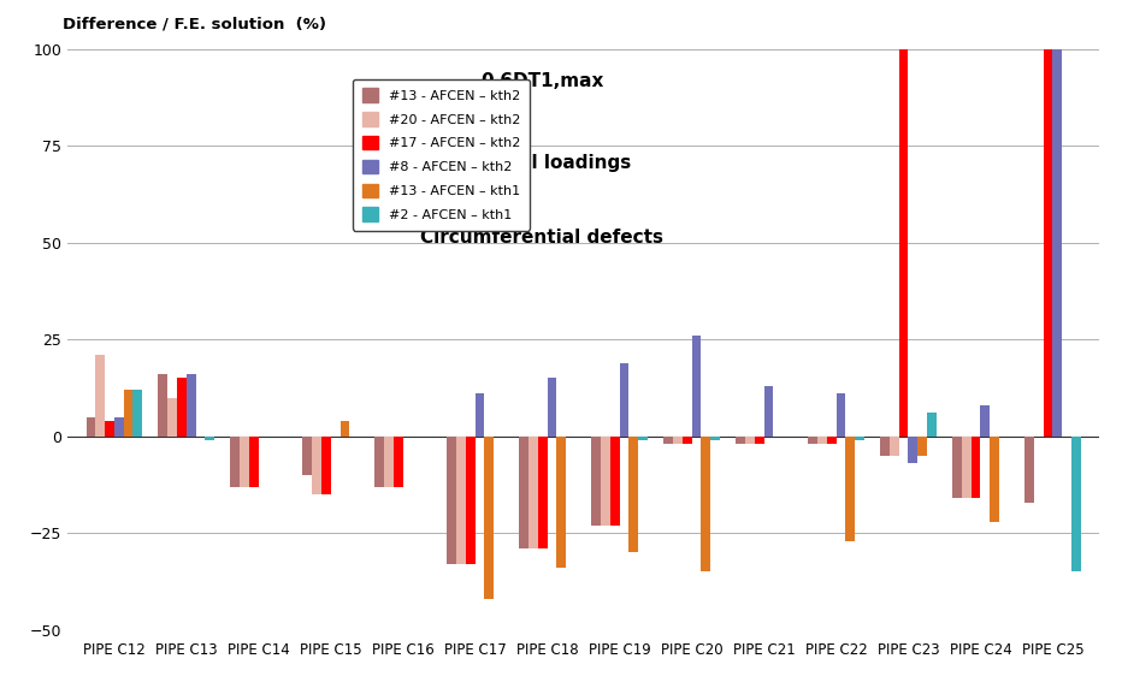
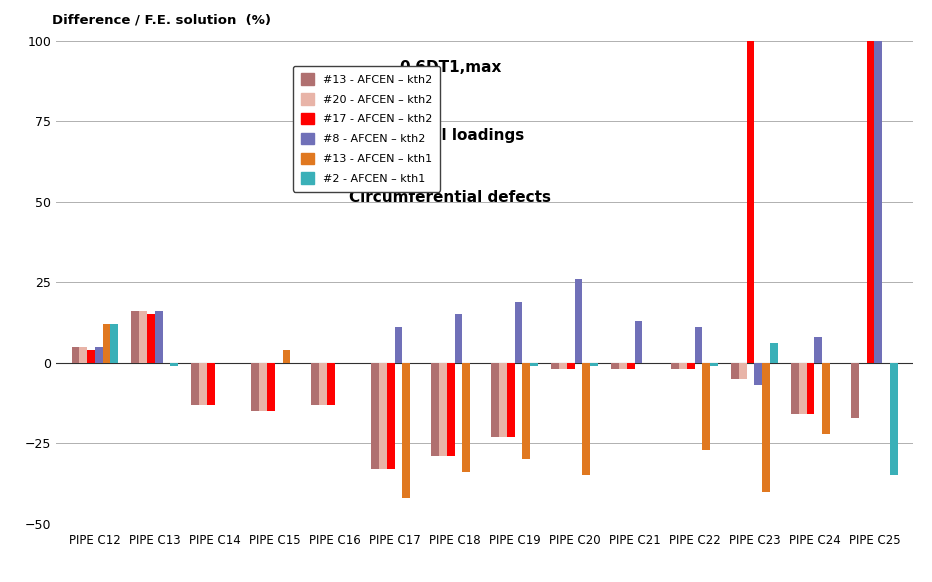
#20 - AFCEN – kth2/PIPE C12: 21 -> 5
#20 - AFCEN – kth2/PIPE C13: 10 -> 16
#13 - AFCEN – kth2/PIPE C15: -10 -> -15
#13 - AFCEN – kth1/PIPE C23: -5 -> -40
